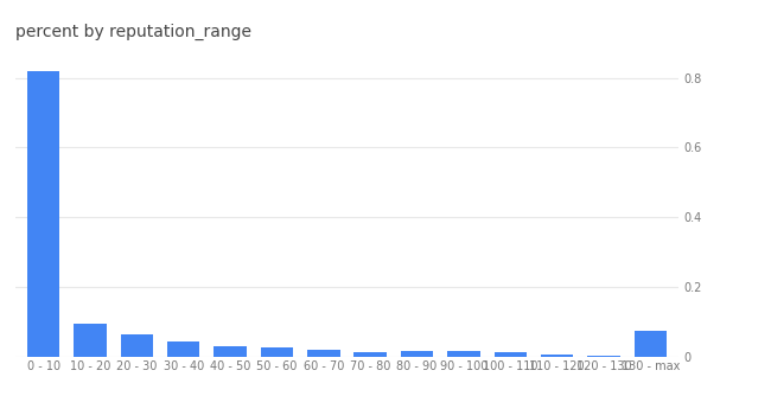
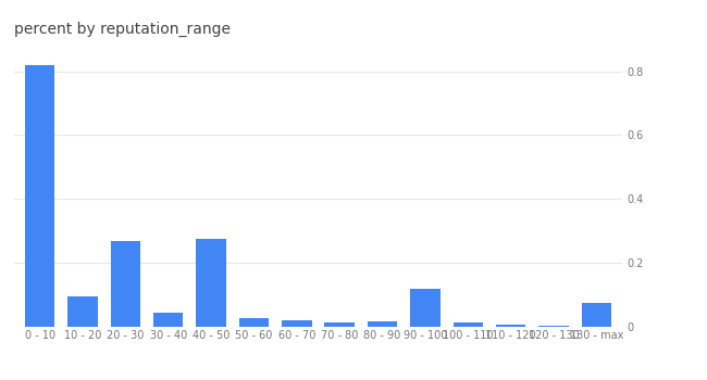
20 - 30: 0.065 -> 0.270
40 - 50: 0.030 -> 0.275
90 - 100: 0.016 -> 0.120
